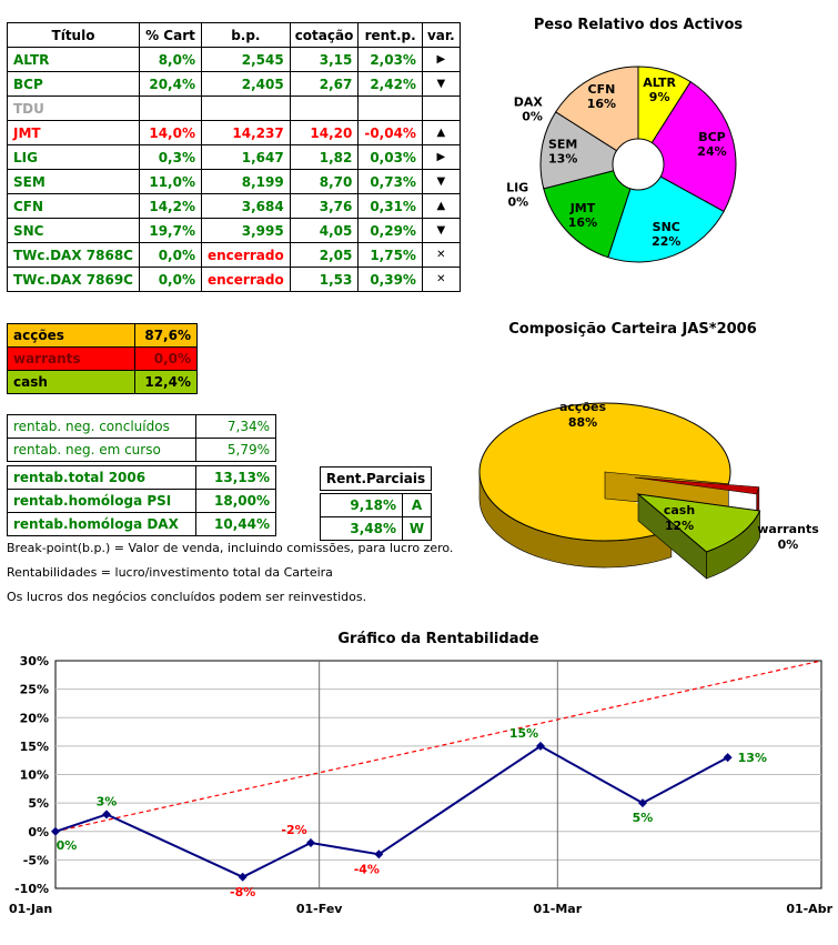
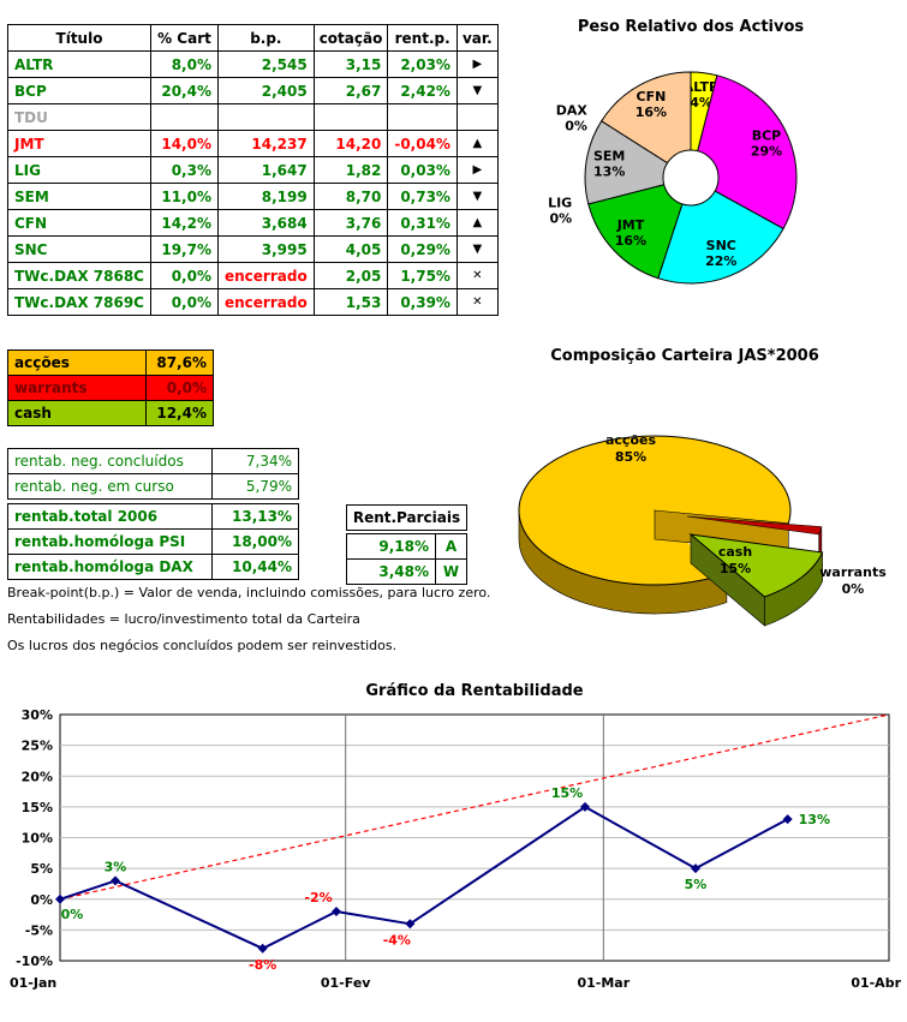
Peso Relativo dos Activos/ALTR: 9% -> 4%
Peso Relativo dos Activos/BCP: 24% -> 29%
Composição Carteira JAS*2006/acções: 88% -> 85%
Composição Carteira JAS*2006/cash: 12% -> 15%
